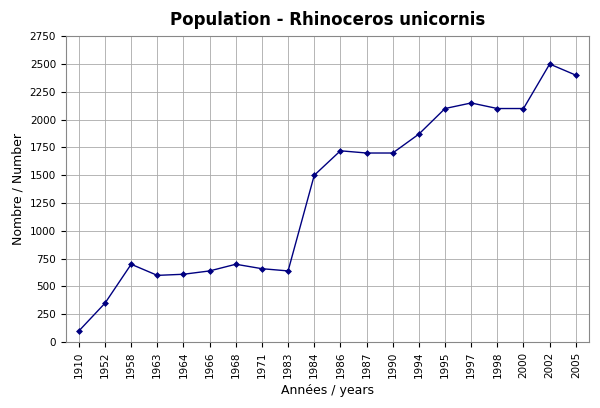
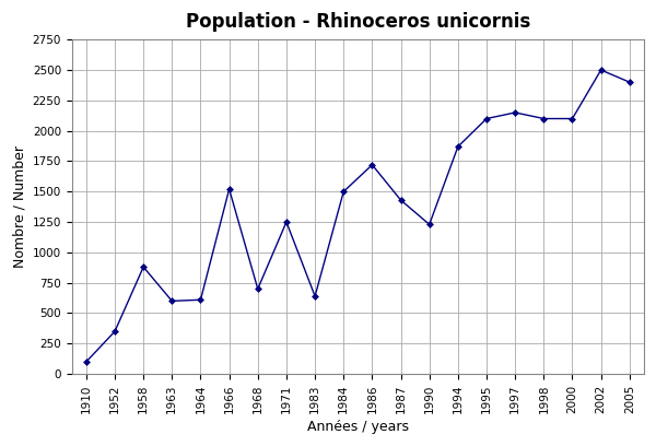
1958: 700 -> 880
1966: 640 -> 1520
1971: 660 -> 1250
1987: 1700 -> 1430
1990: 1700 -> 1230
